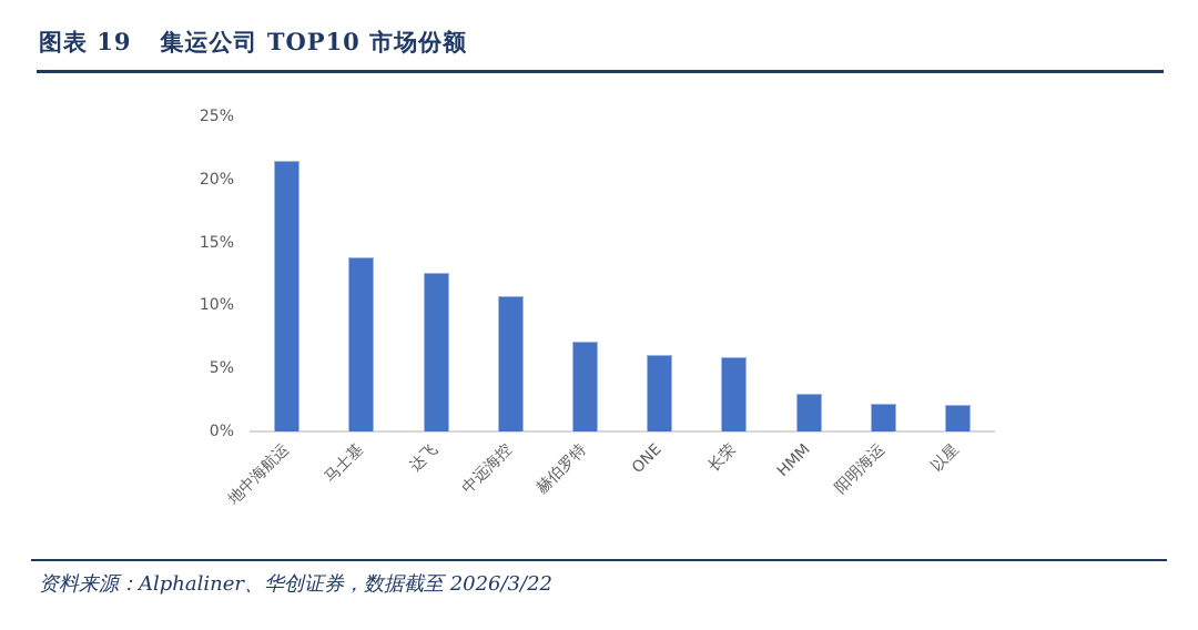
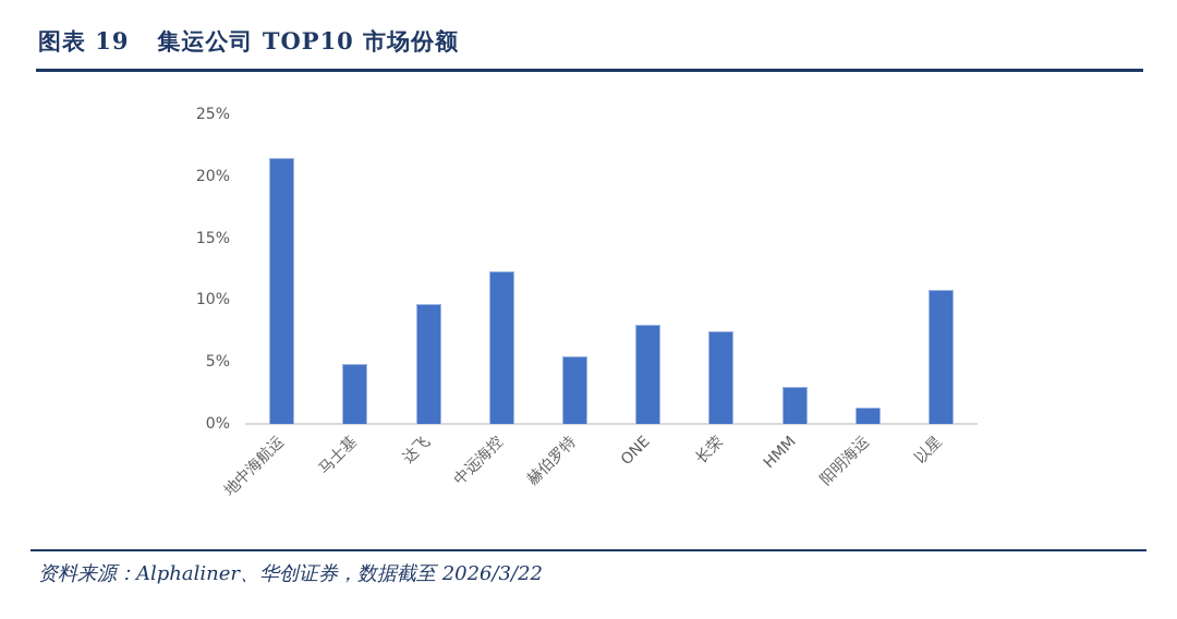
马士基: 13.8% -> 4.8%
达飞: 12.6% -> 9.7%
中远海控: 10.7% -> 12.3%
赫伯罗特: 7.1% -> 5.5%
ONE: 6.1% -> 8.0%
长荣: 5.9% -> 7.5%
阳明海运: 2.2% -> 1.3%
以星: 2.1% -> 10.8%
